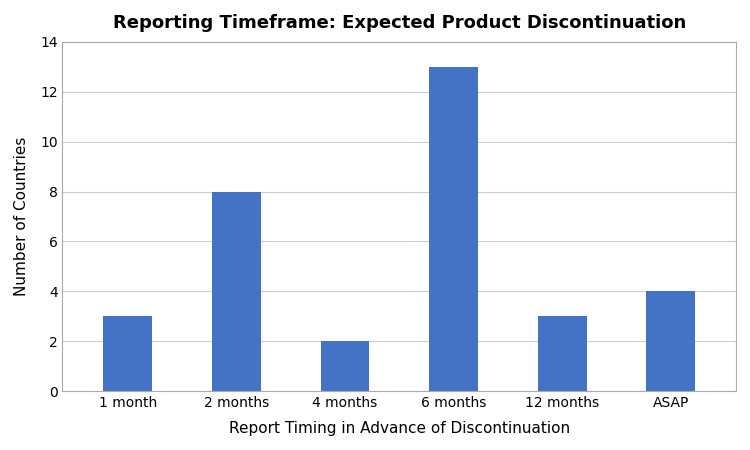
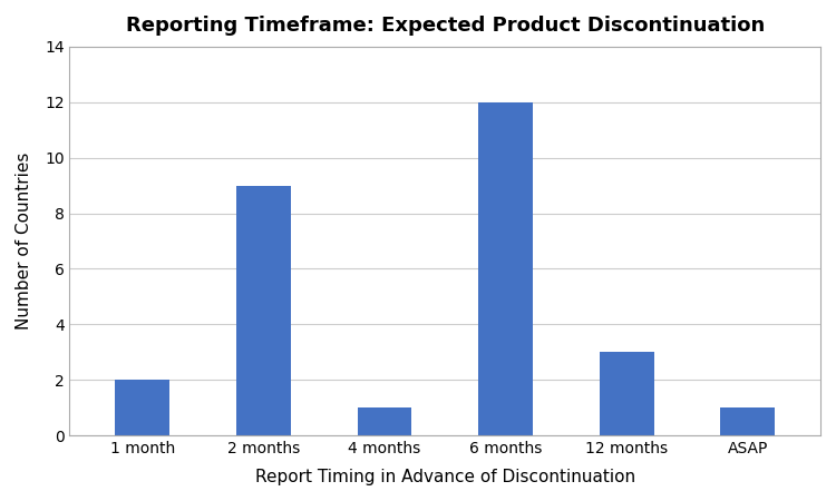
1 month: 3 -> 2
2 months: 8 -> 9
4 months: 2 -> 1
6 months: 13 -> 12
ASAP: 4 -> 1
